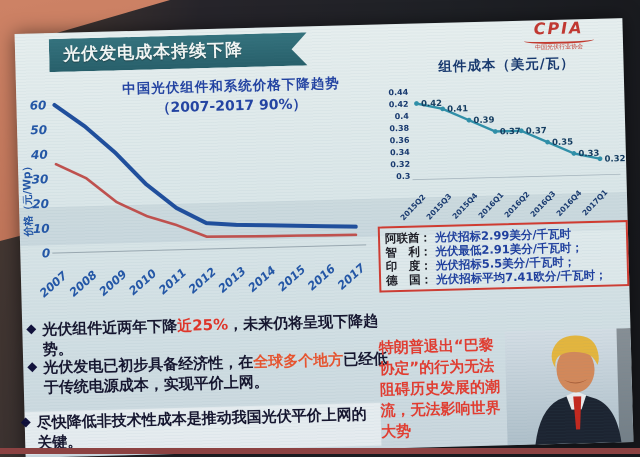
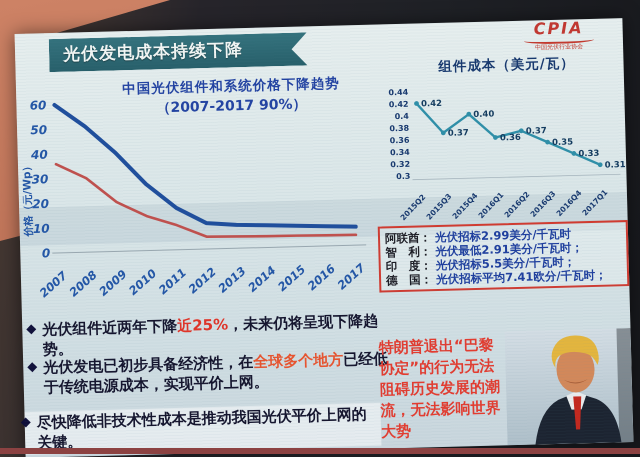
组件成本（美元/瓦）/2015Q3: 0.41 -> 0.37
组件成本（美元/瓦）/2015Q4: 0.39 -> 0.40
组件成本（美元/瓦）/2016Q1: 0.37 -> 0.36
组件成本（美元/瓦）/2017Q1: 0.32 -> 0.31
